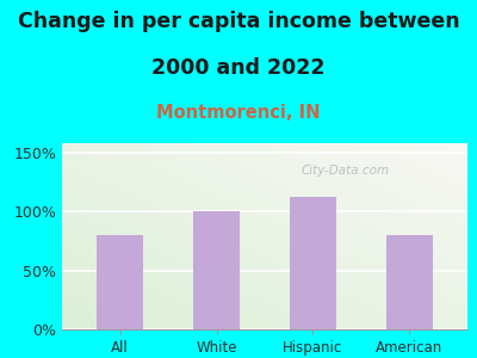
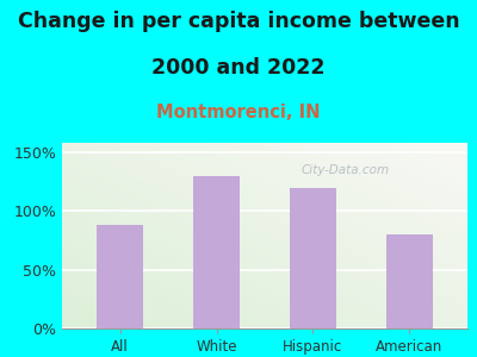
All: 80% -> 88%
White: 100% -> 130%
Hispanic: 112% -> 120%
